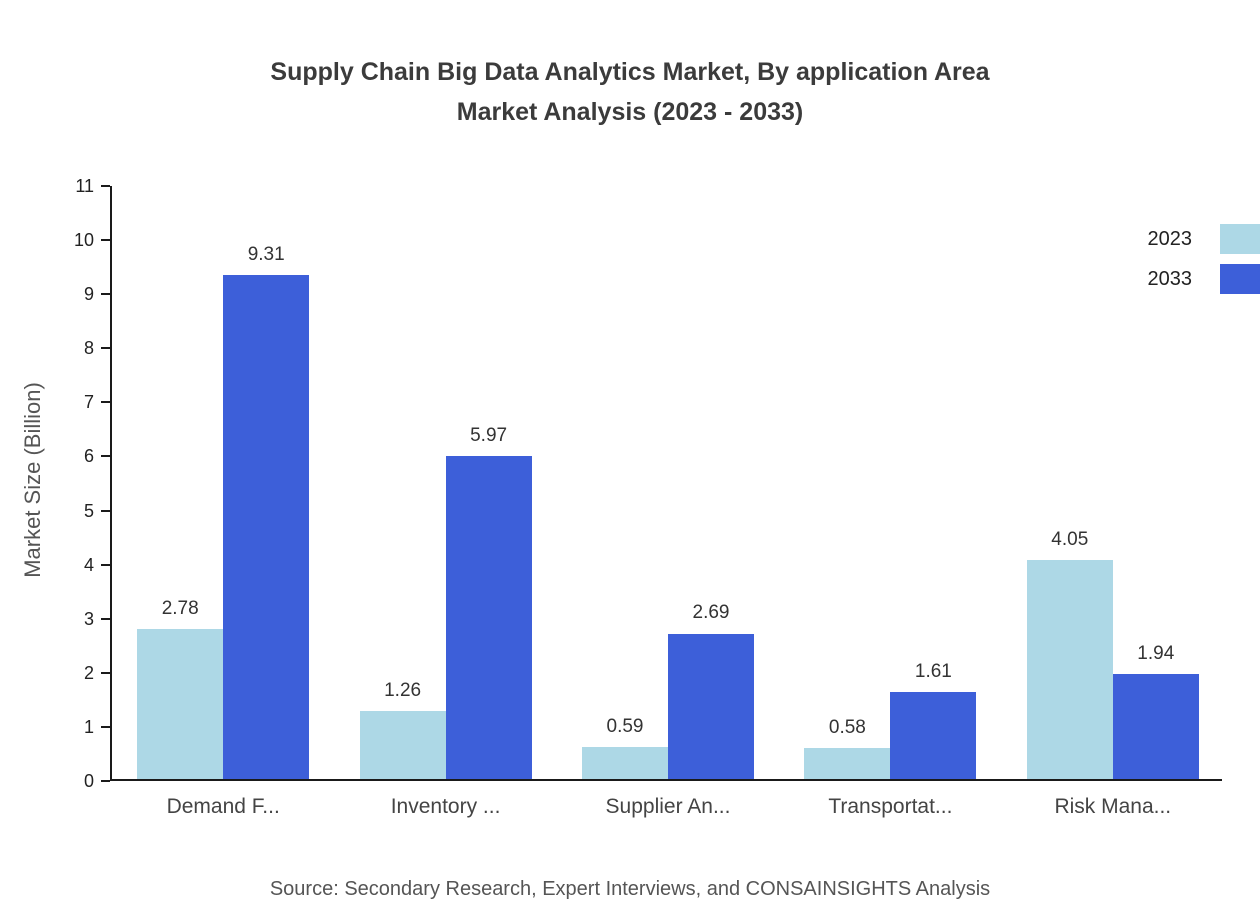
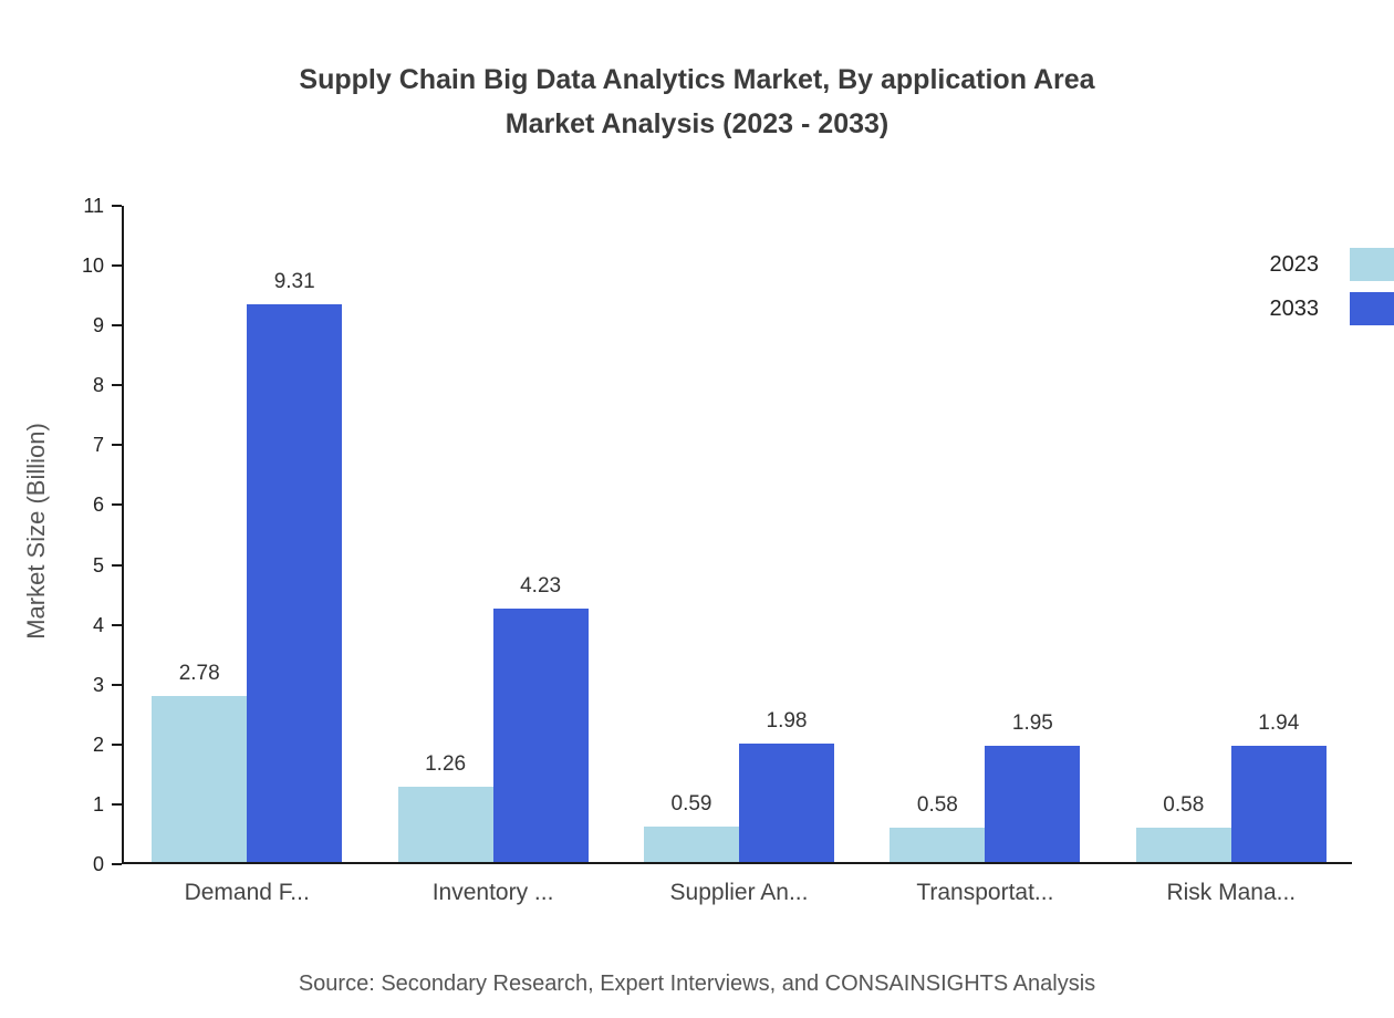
2033/Inventory ...: 5.97 -> 4.23
2033/Supplier An...: 2.69 -> 1.98
2033/Transportat...: 1.61 -> 1.95
2023/Risk Mana...: 4.05 -> 0.58
